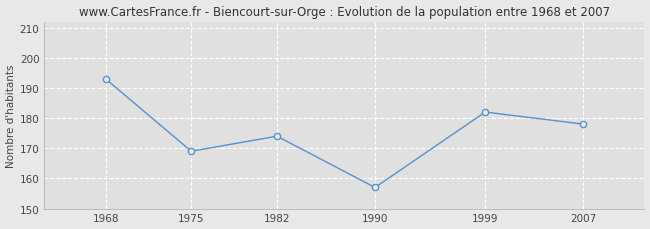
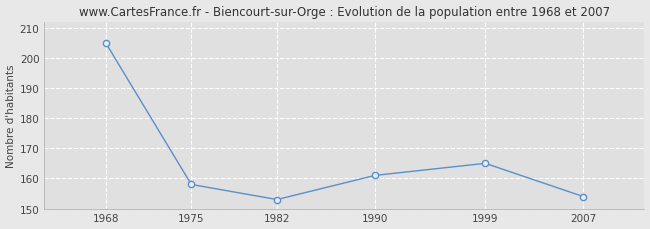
1968: 193 -> 205
1975: 169 -> 158
1982: 174 -> 153
1990: 157 -> 161
1999: 182 -> 165
2007: 178 -> 154
